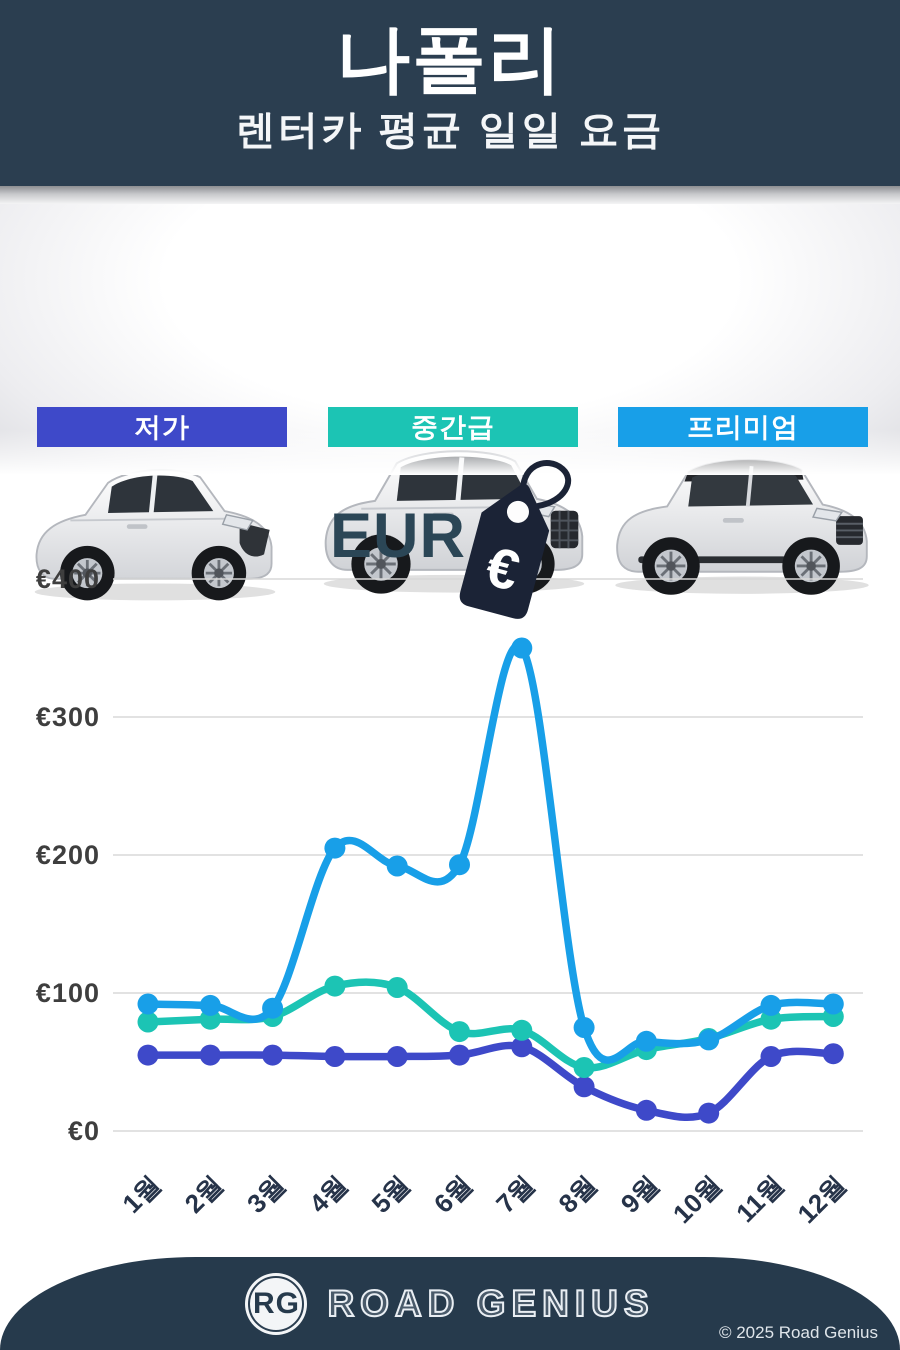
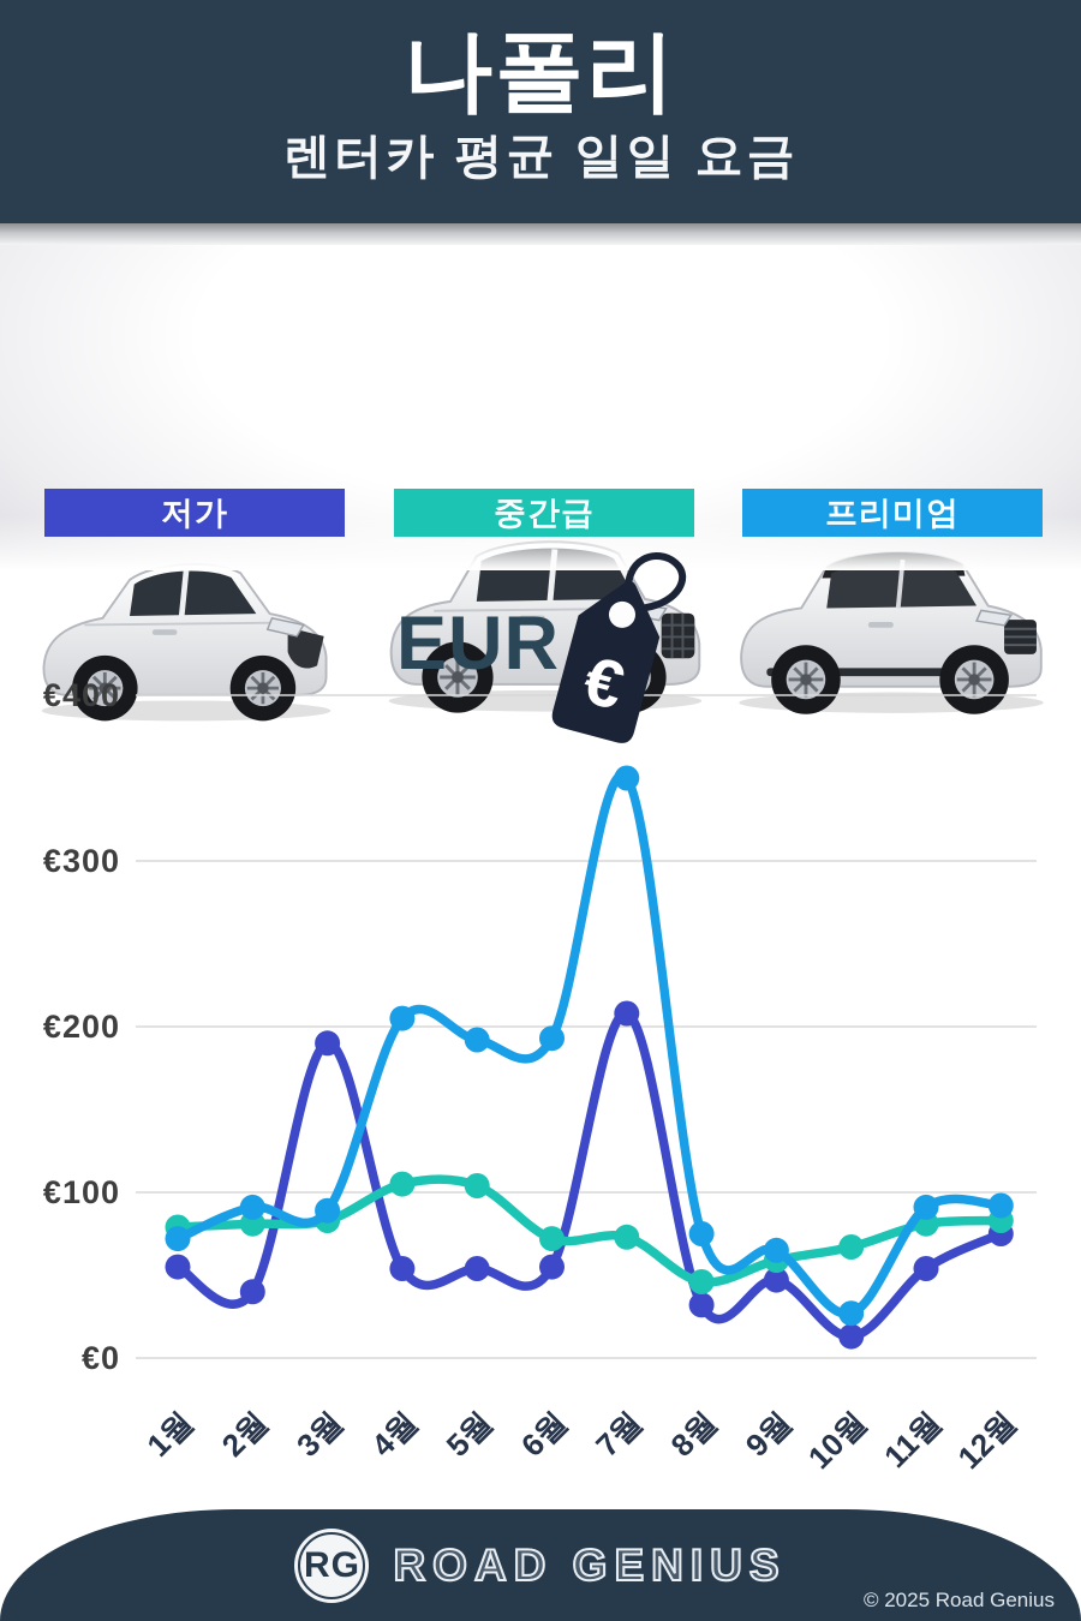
프리미엄/1월: €92 -> €72
저가/2월: €55 -> €40
저가/3월: €55 -> €190
저가/7월: €61 -> €208
저가/9월: €15 -> €47
프리미엄/10월: €66 -> €27
저가/12월: €56 -> €75
